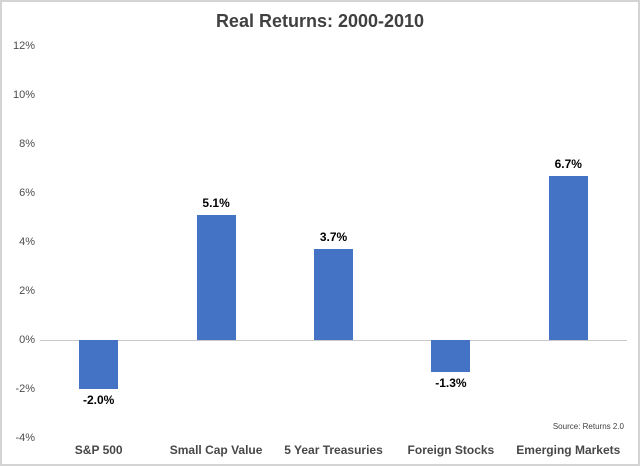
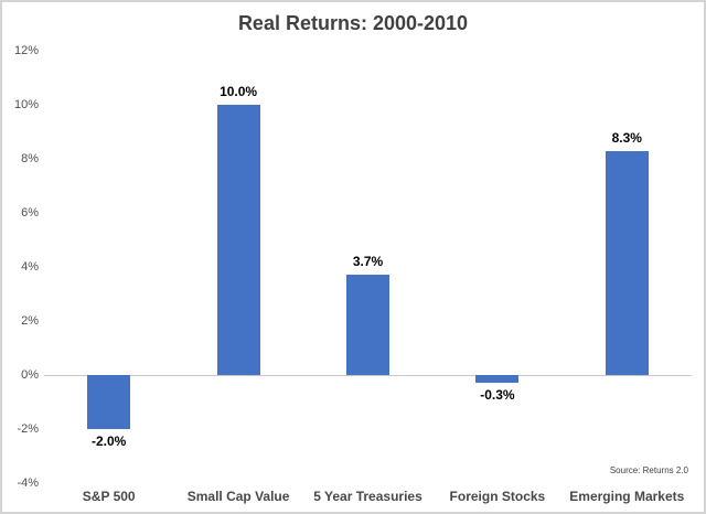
Small Cap Value: 5.1% -> 10.0%
Foreign Stocks: -1.3% -> -0.3%
Emerging Markets: 6.7% -> 8.3%
